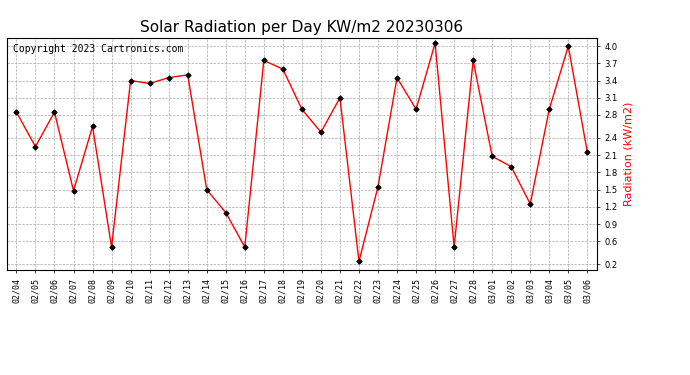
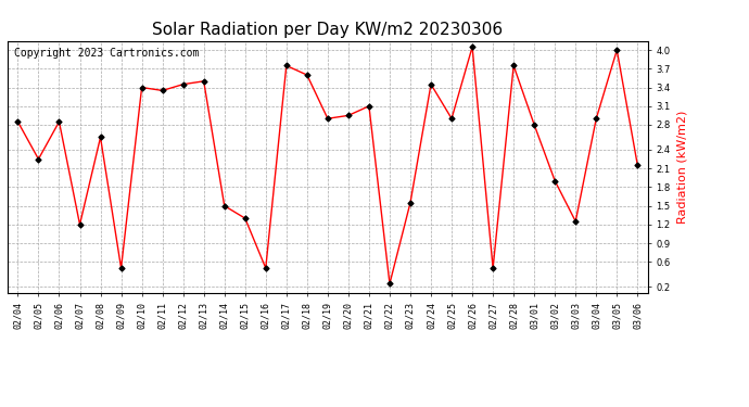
02/07: 1.48 -> 1.20
02/15: 1.10 -> 1.30
02/20: 2.50 -> 2.95
03/01: 2.08 -> 2.80
